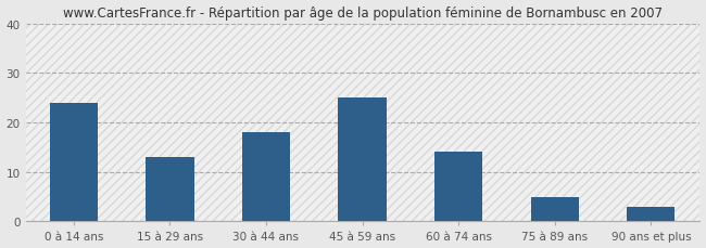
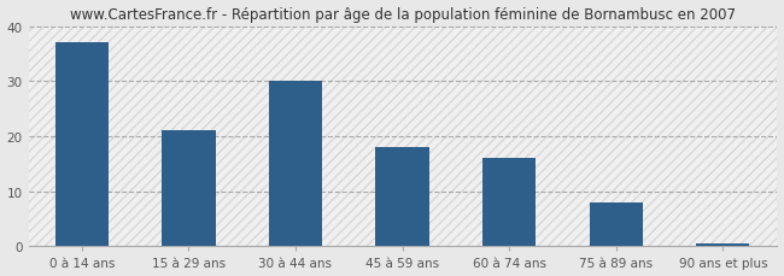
0 à 14 ans: 24.0 -> 37.0
15 à 29 ans: 13.0 -> 21.0
30 à 44 ans: 18.0 -> 30.0
45 à 59 ans: 25.0 -> 18.0
60 à 74 ans: 14.0 -> 16.0
75 à 89 ans: 5.0 -> 8.0
90 ans et plus: 3.0 -> 0.5
